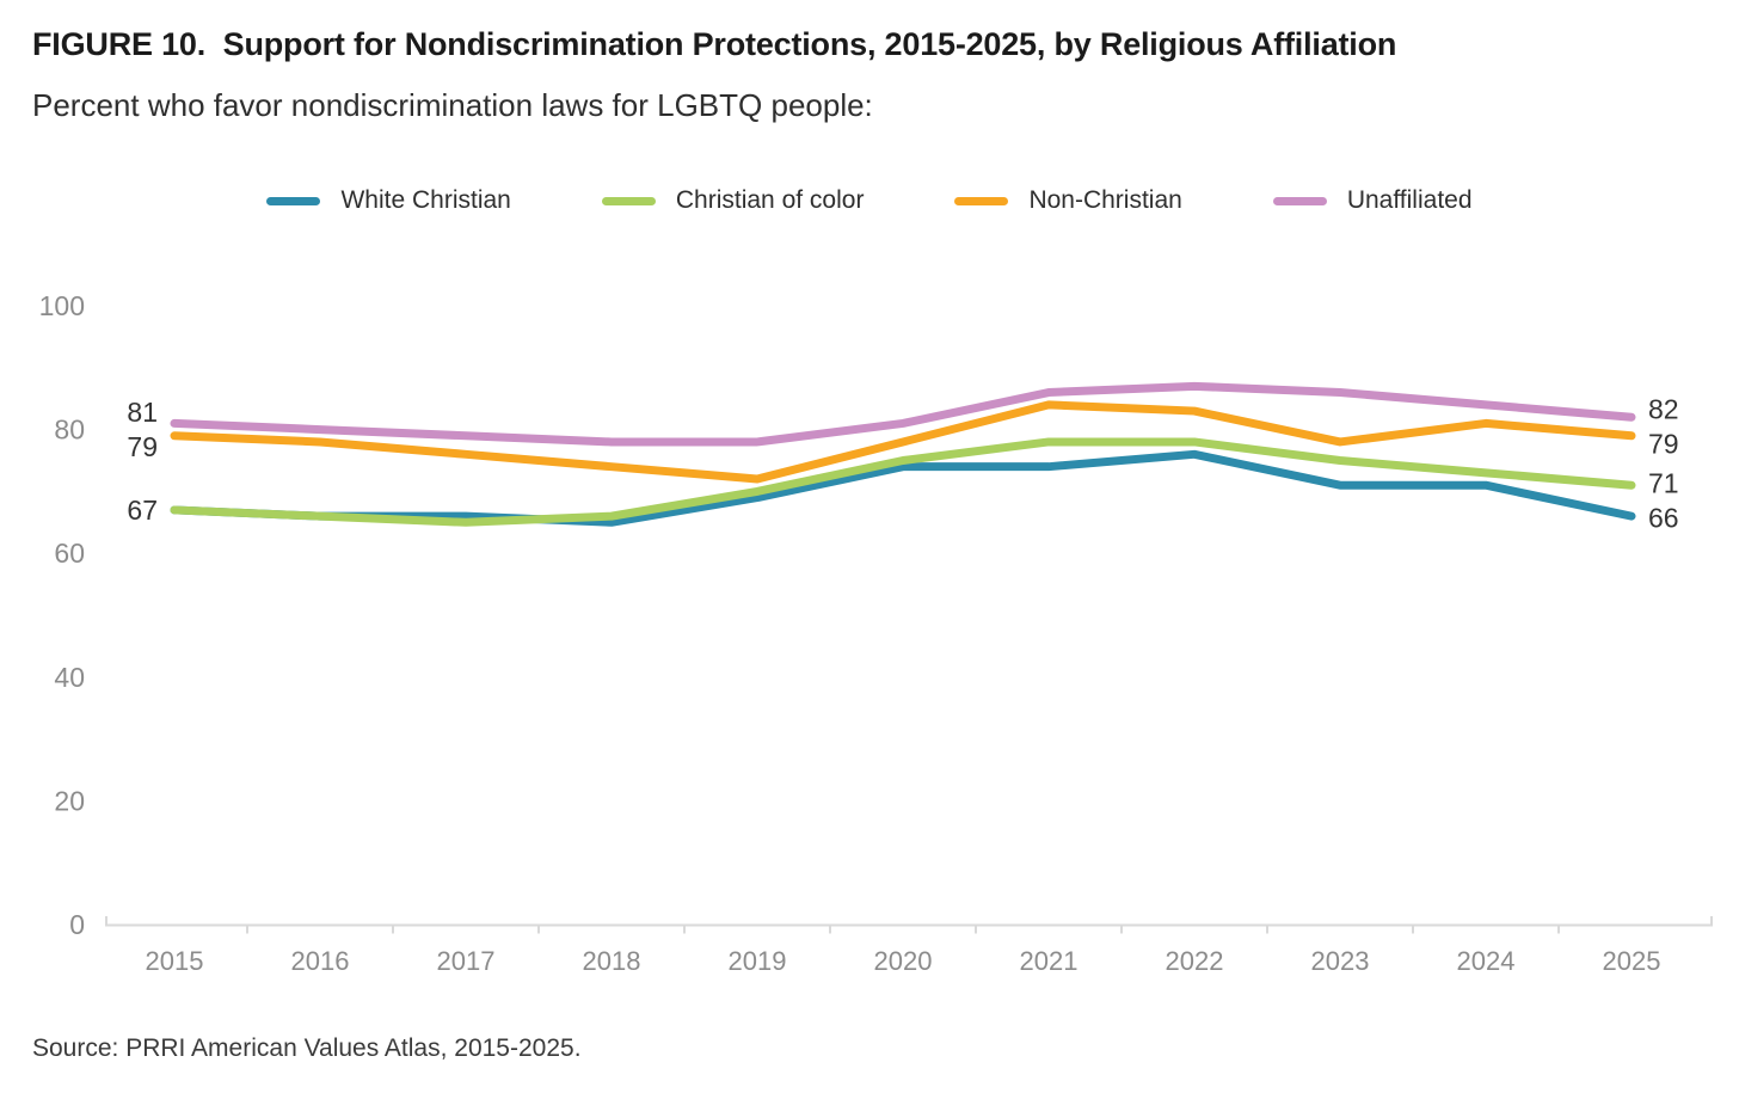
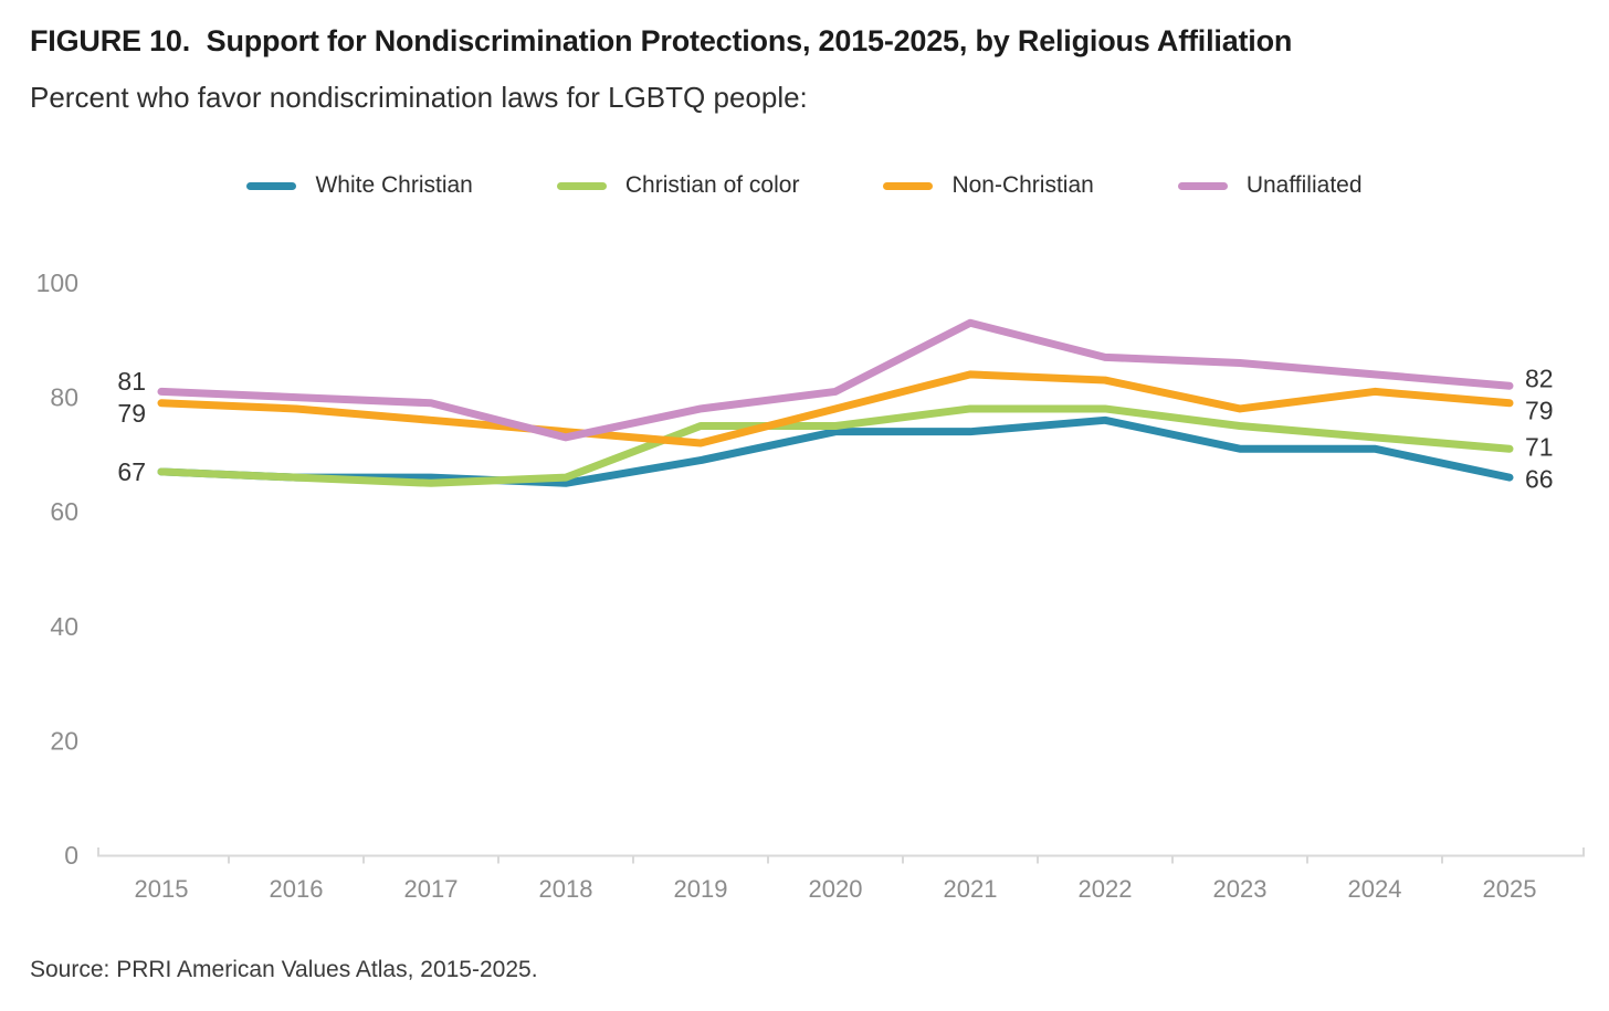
Unaffiliated/2018: 78 -> 73
Christian of color/2019: 70 -> 75
Unaffiliated/2021: 86 -> 93
